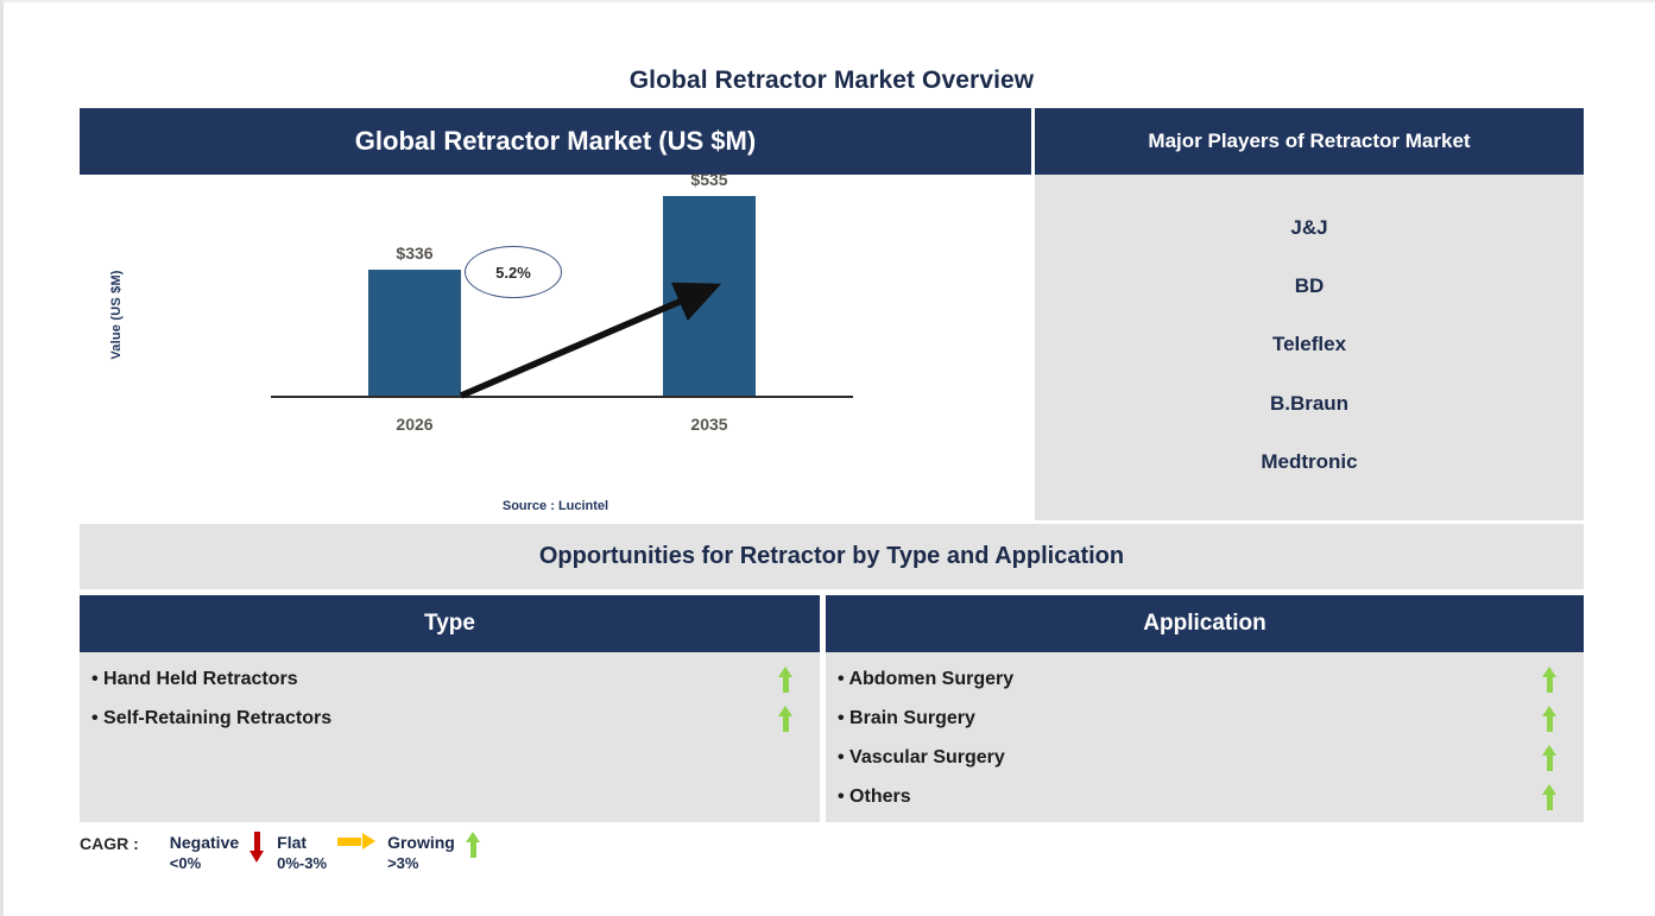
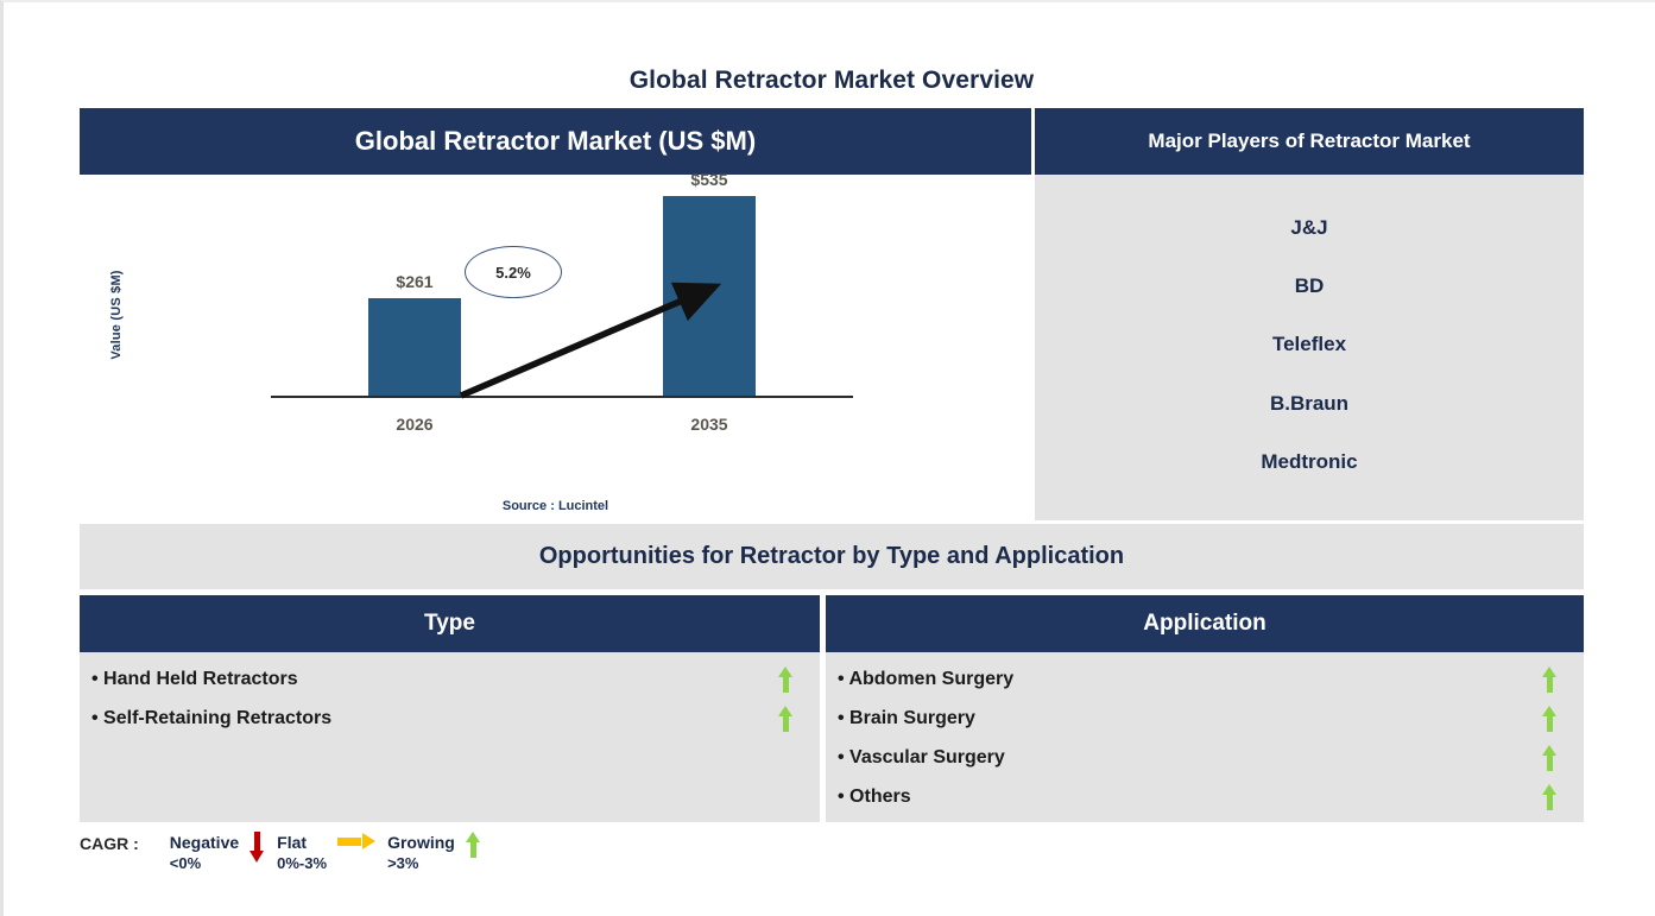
2026: $336 -> $261
